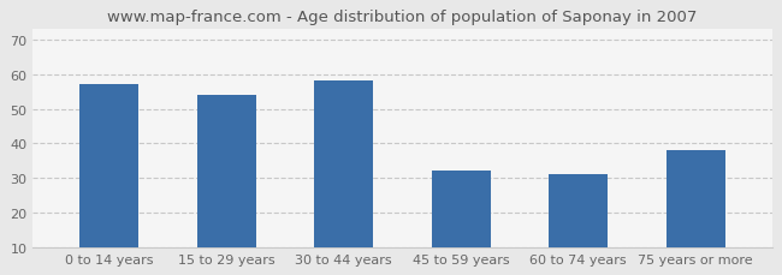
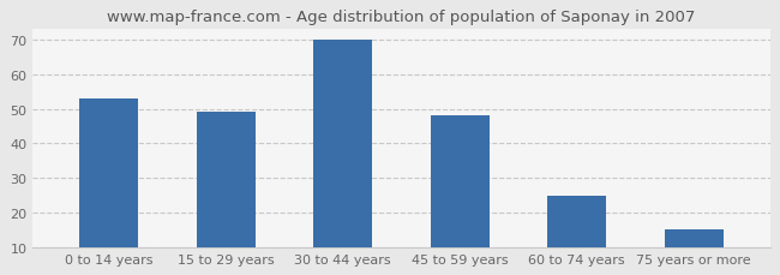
0 to 14 years: 57 -> 53
15 to 29 years: 54 -> 49
30 to 44 years: 58 -> 70
45 to 59 years: 32 -> 48
60 to 74 years: 31 -> 25
75 years or more: 38 -> 15
